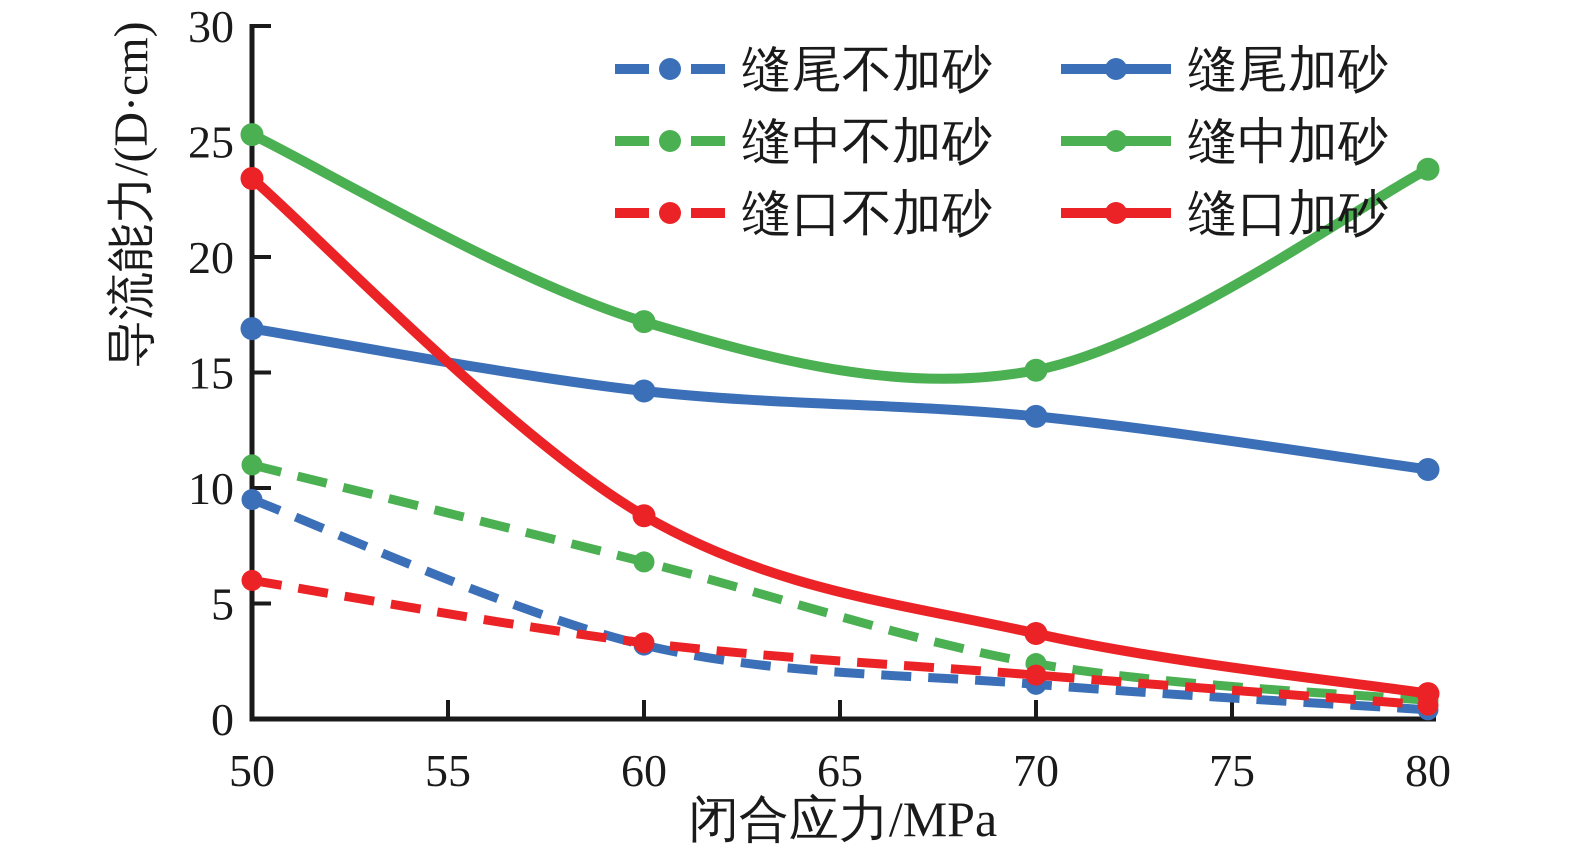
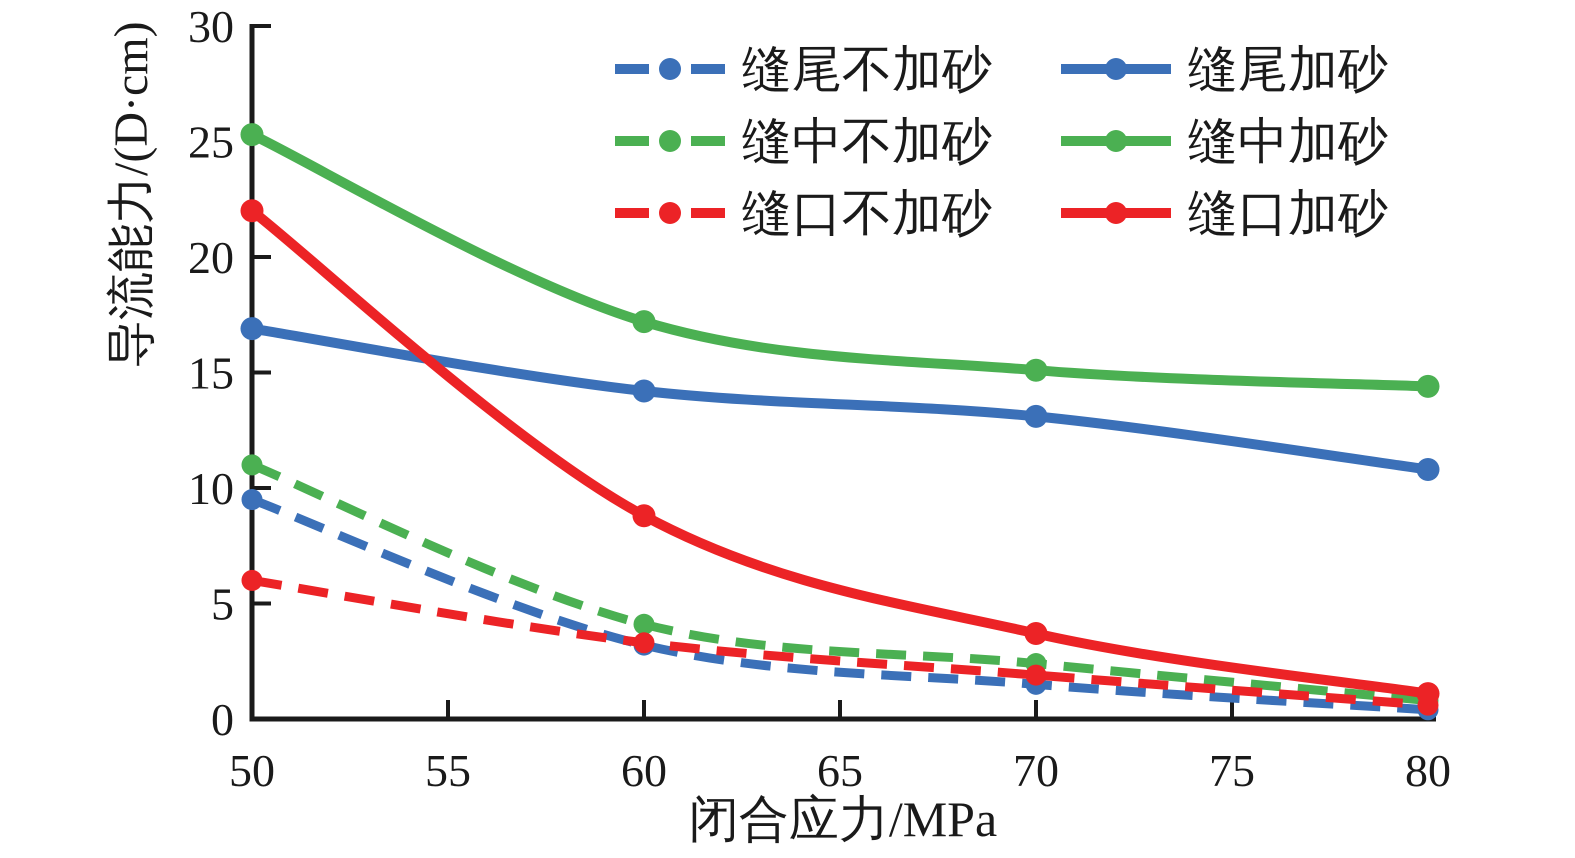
缝口加砂/50: 23.4 -> 22.0
缝中不加砂/60: 6.8 -> 4.1
缝中加砂/80: 23.8 -> 14.4
